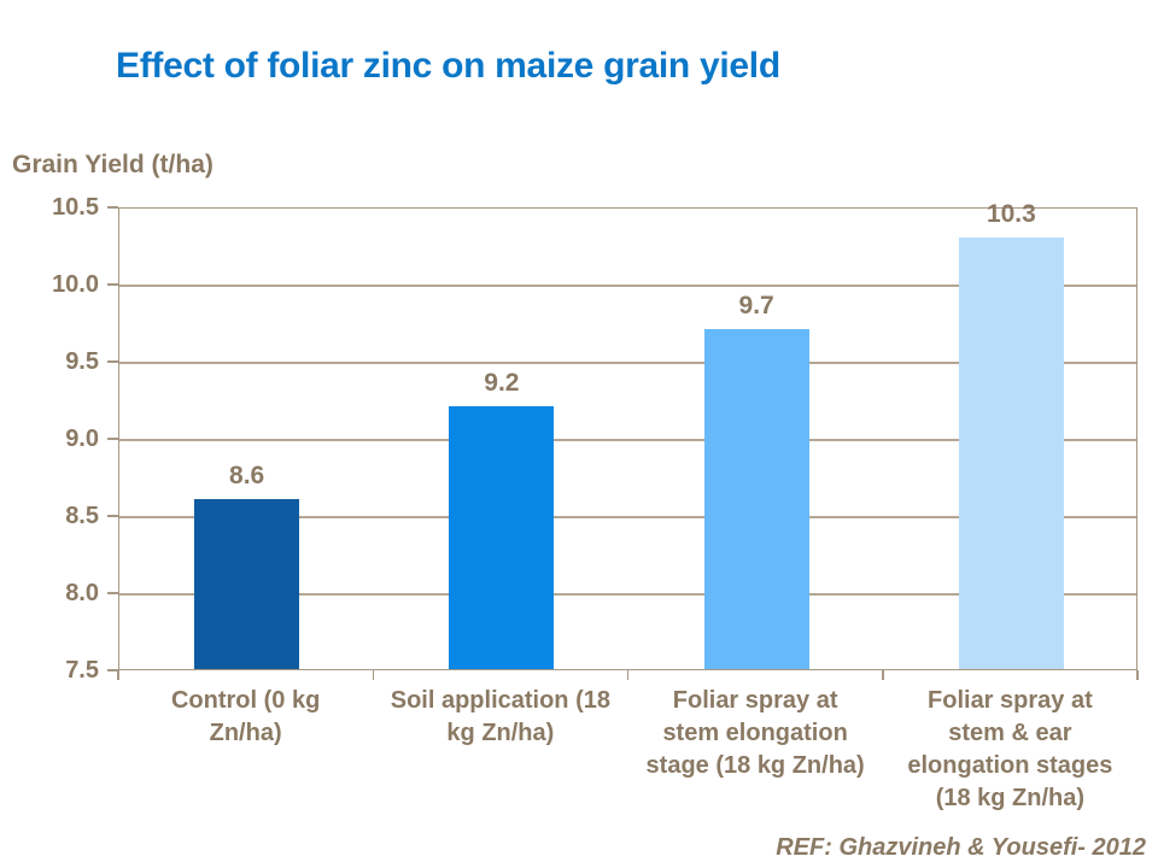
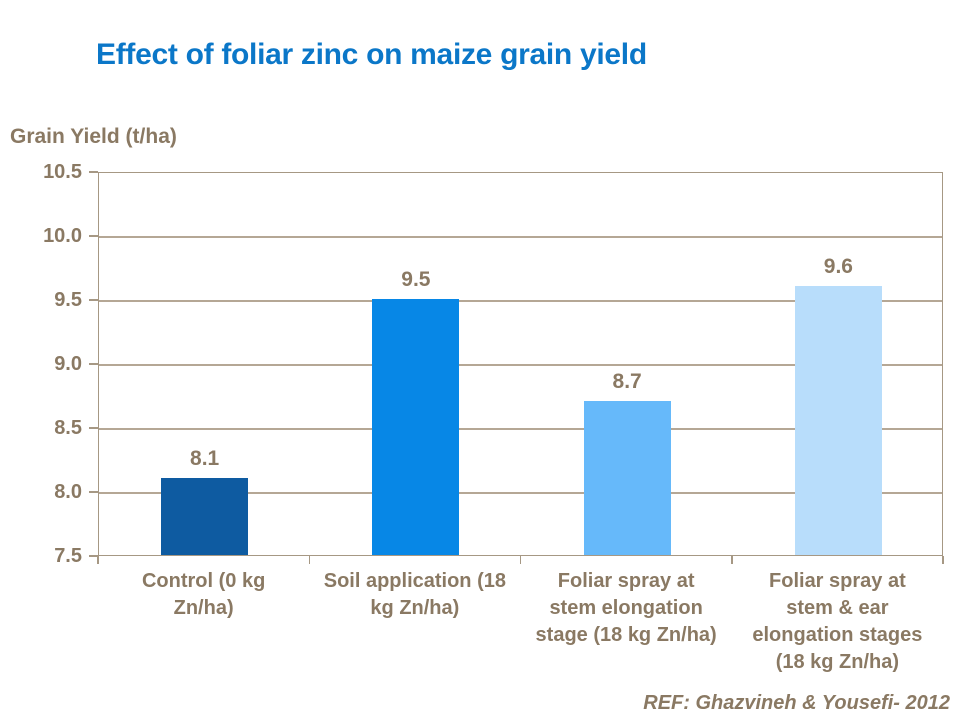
Control (0 kg Zn/ha): 8.6 -> 8.1
Soil application (18 kg Zn/ha): 9.2 -> 9.5
Foliar spray at stem elongation stage (18 kg Zn/ha): 9.7 -> 8.7
Foliar spray at stem & ear elongation stages (18 kg Zn/ha): 10.3 -> 9.6
